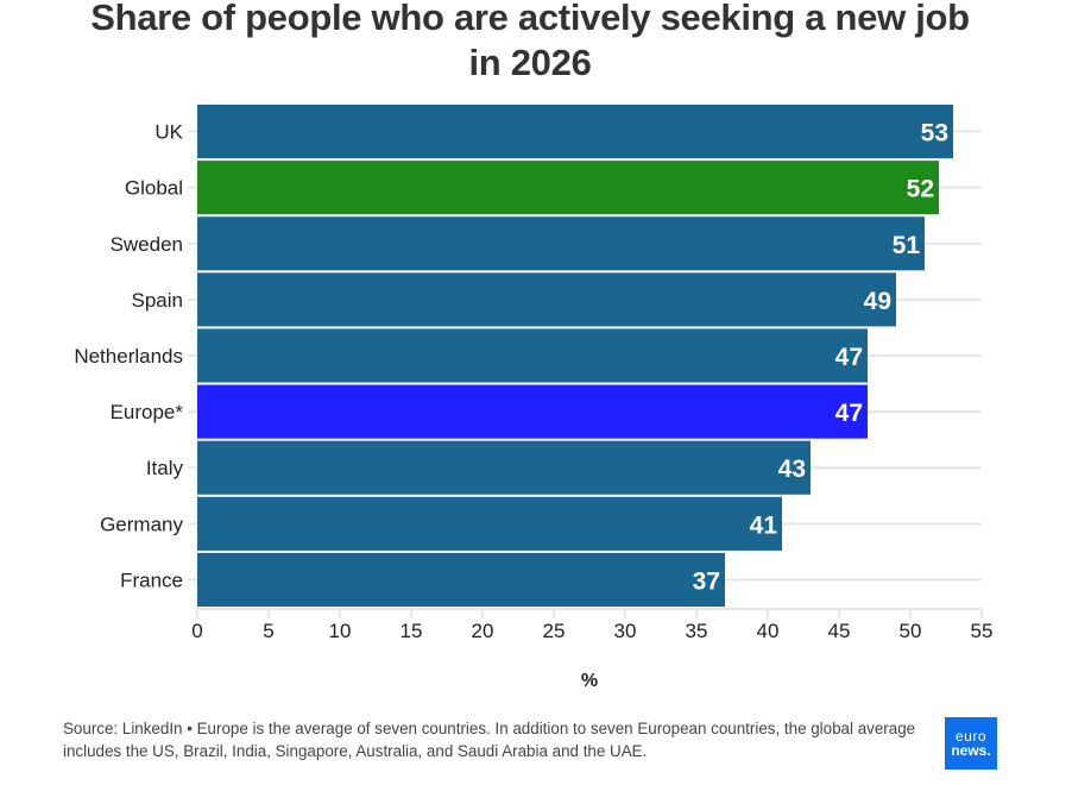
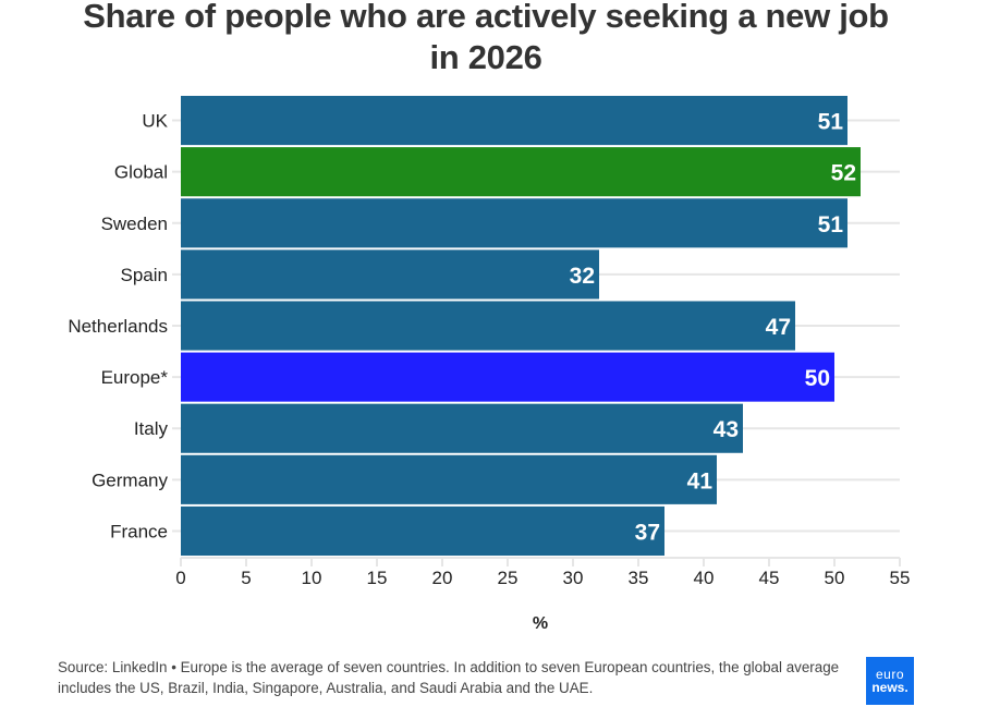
UK: 53 -> 51
Spain: 49 -> 32
Europe*: 47 -> 50
